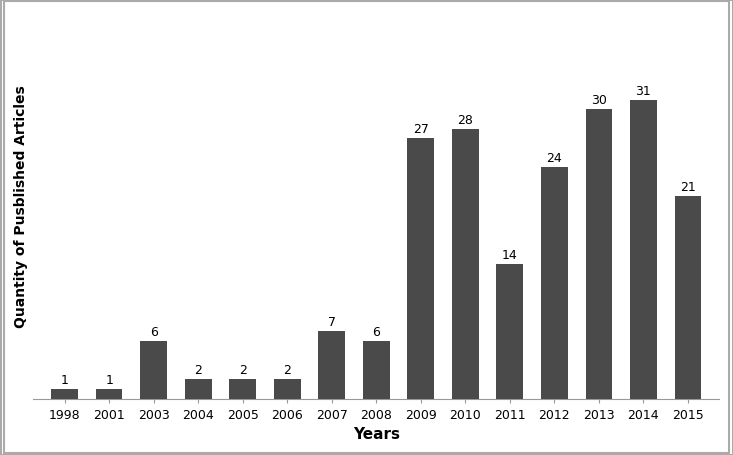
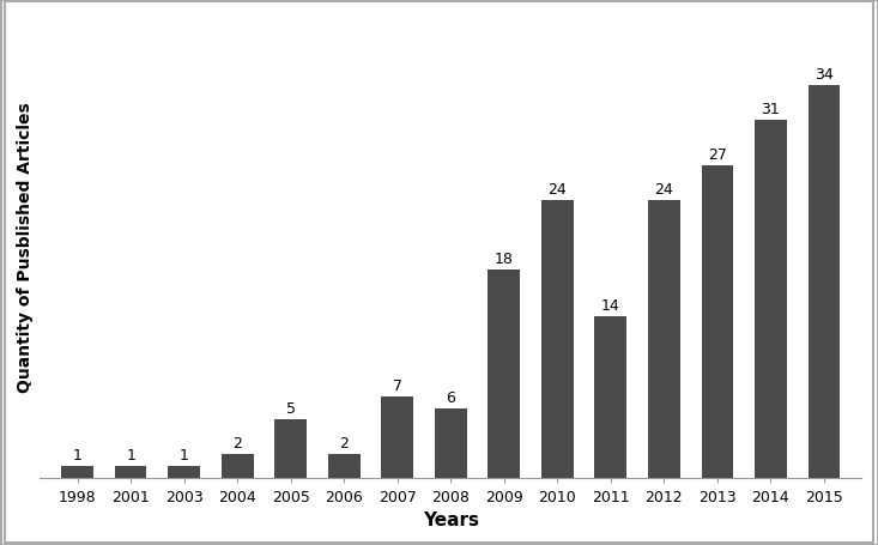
2003: 6 -> 1
2005: 2 -> 5
2009: 27 -> 18
2010: 28 -> 24
2013: 30 -> 27
2015: 21 -> 34
